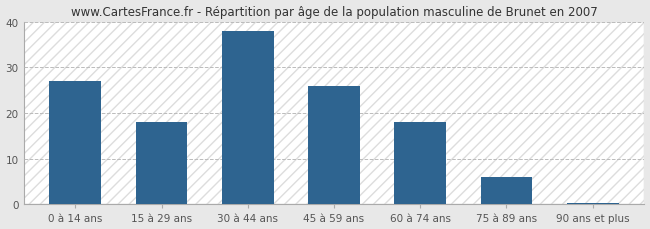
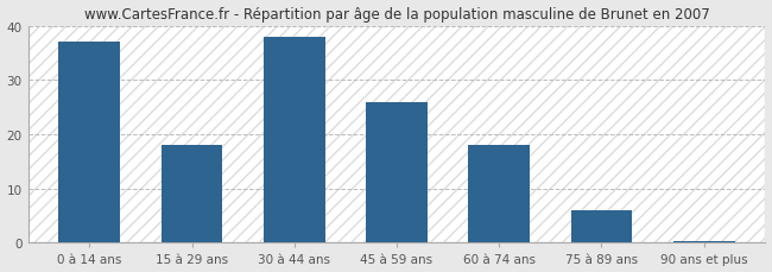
0 à 14 ans: 27.0 -> 37.0
